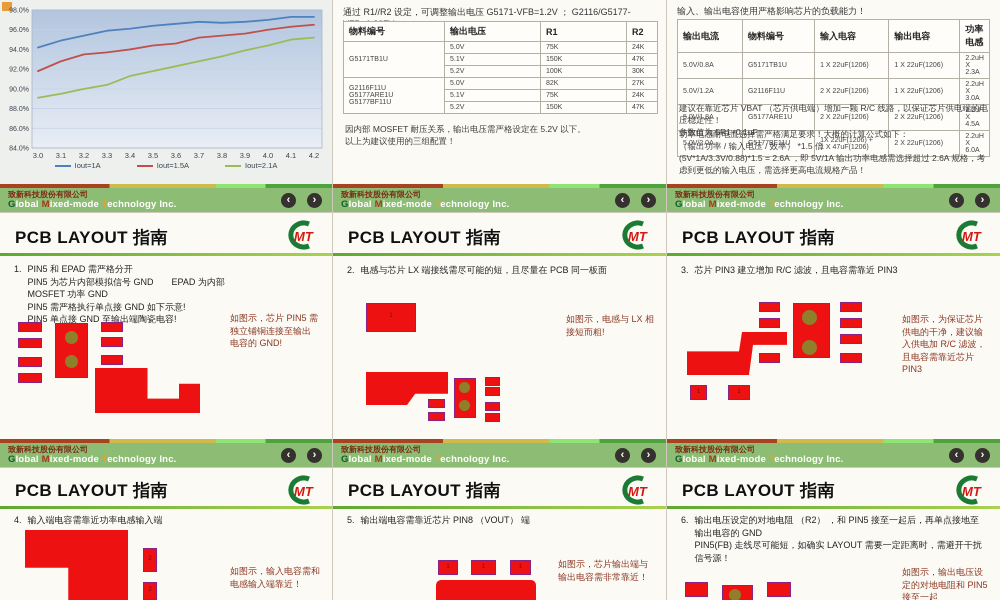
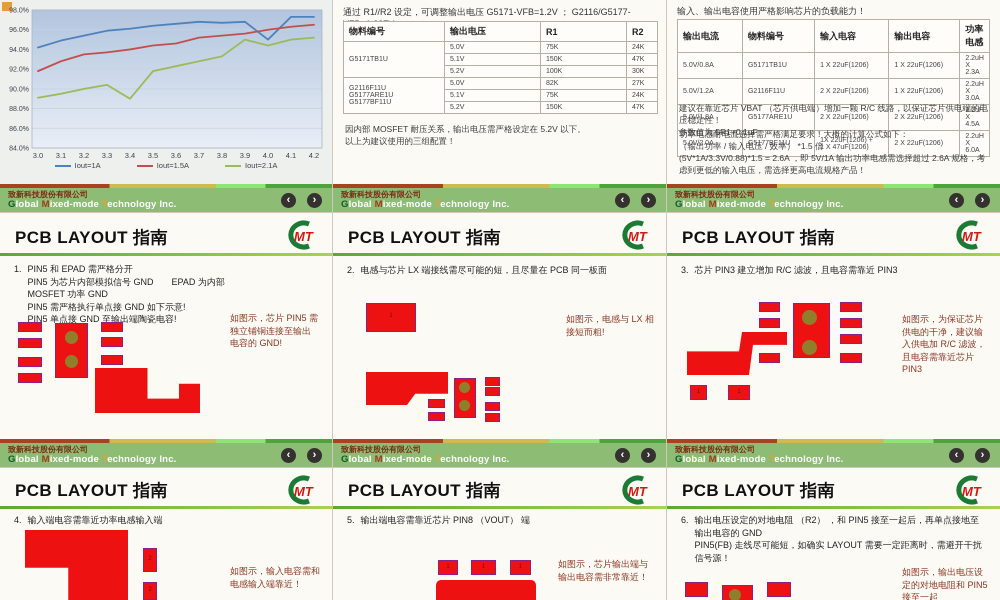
Iout=2.1A/3.4: 91% -> 89%
Iout=2.1A/3.9: 94% -> 95%
Iout=1A/4.0: 97% -> 95%
